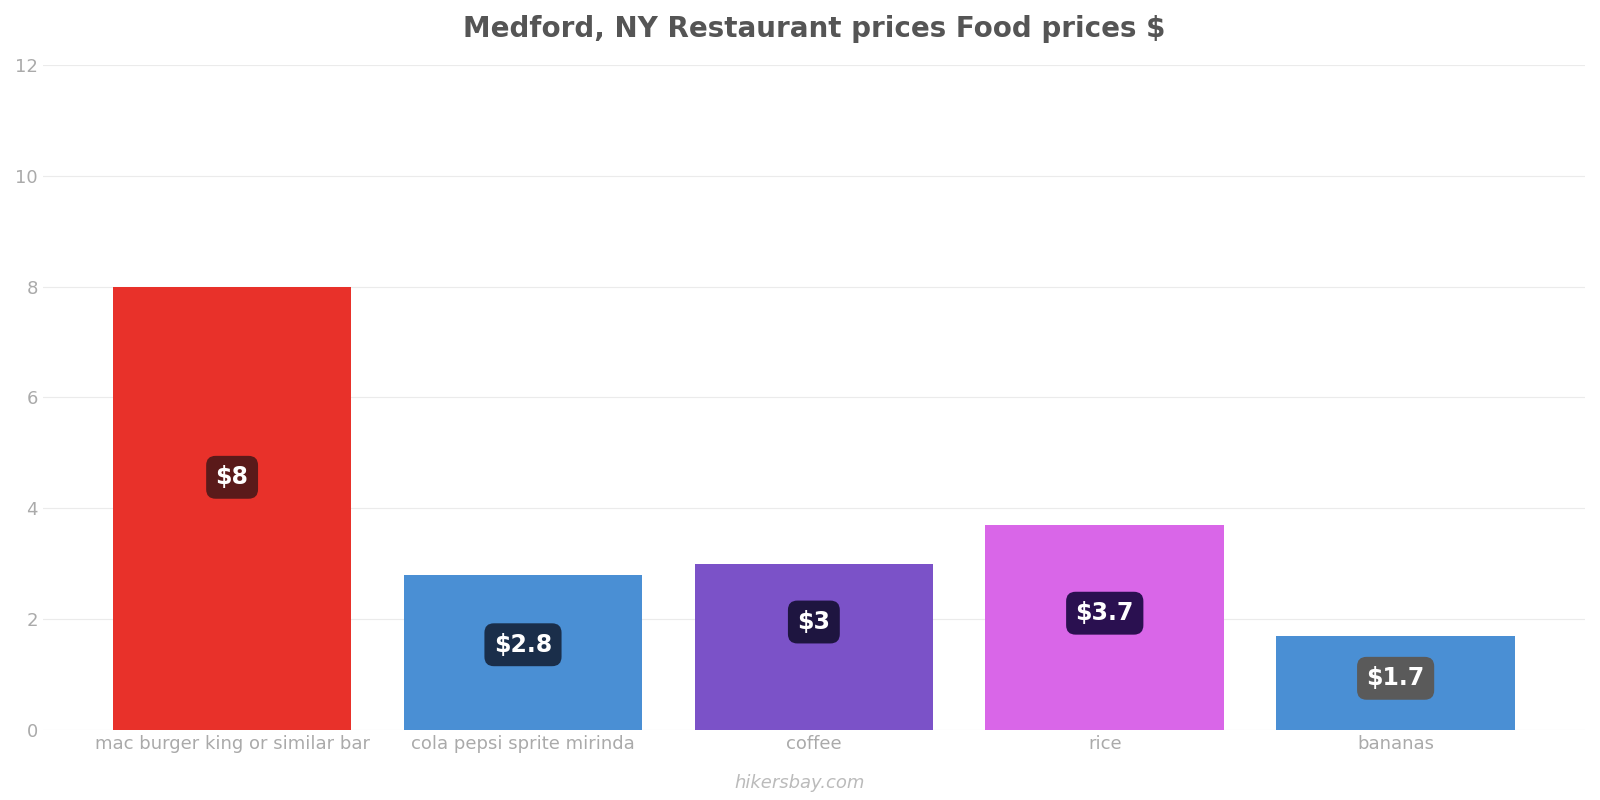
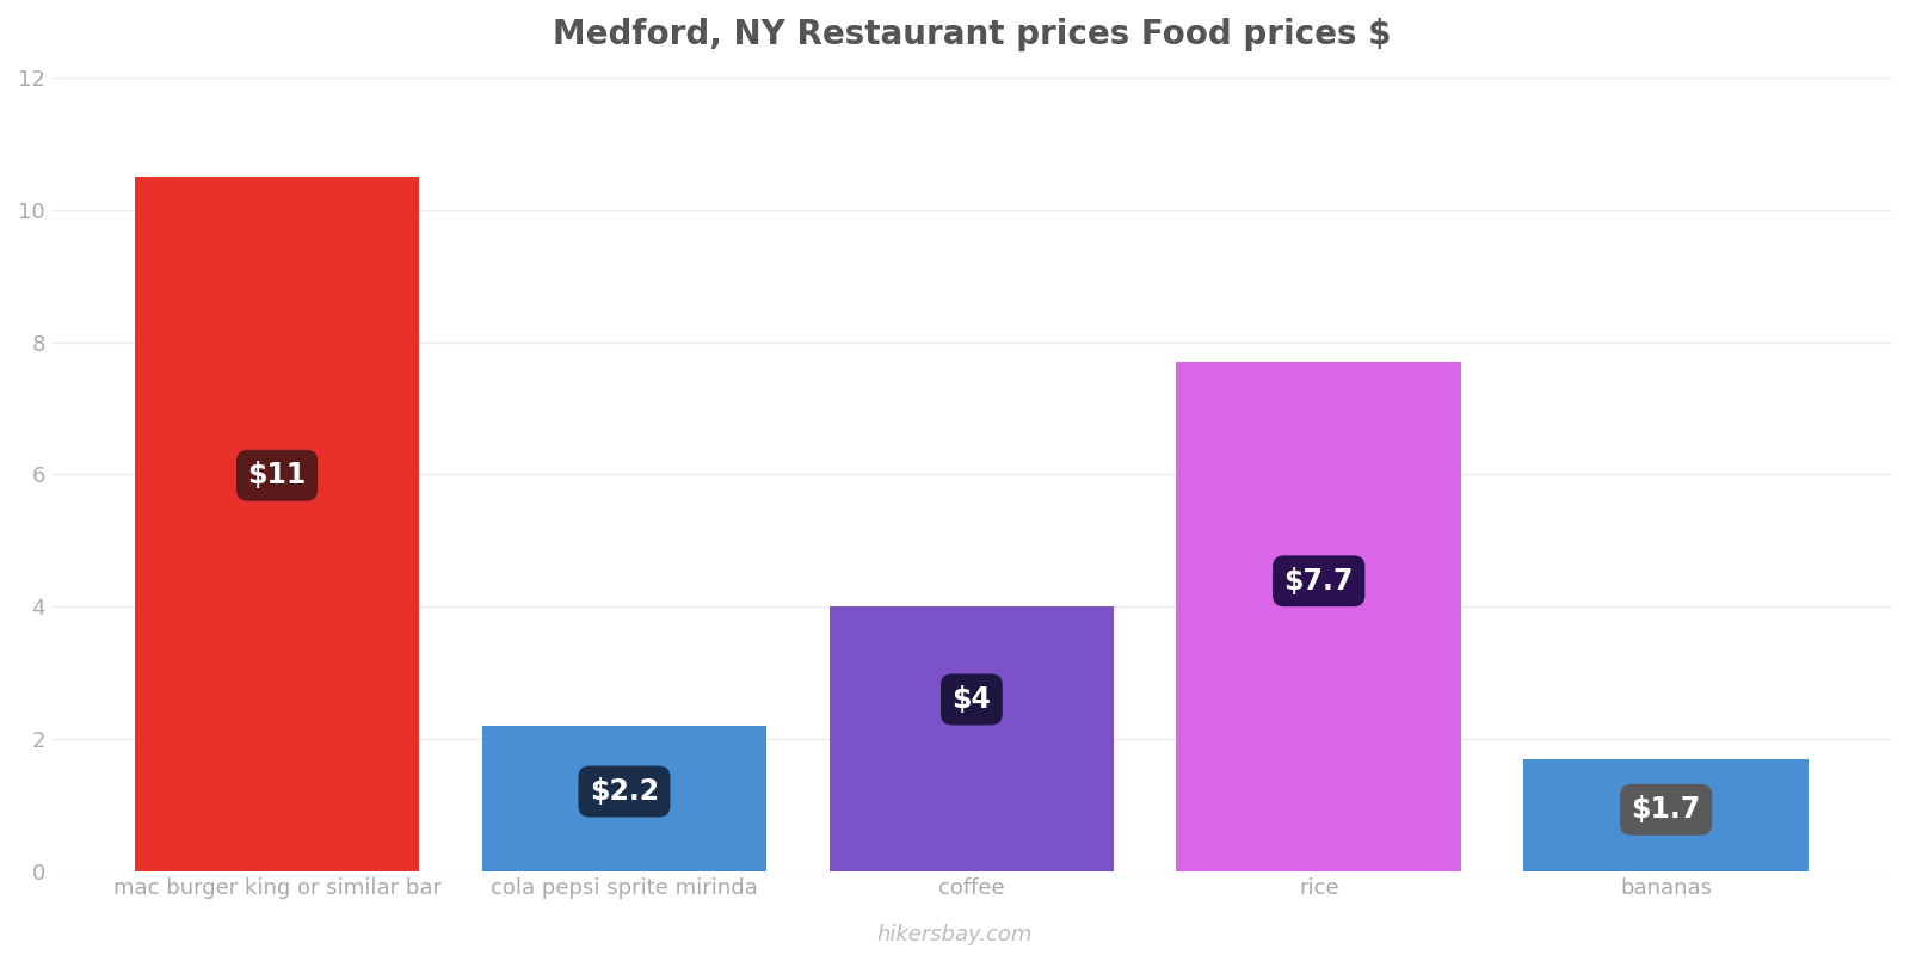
mac burger king or similar bar: $8 -> $11
cola pepsi sprite mirinda: $2.8 -> $2.2
coffee: $3 -> $4
rice: $3.7 -> $7.7
